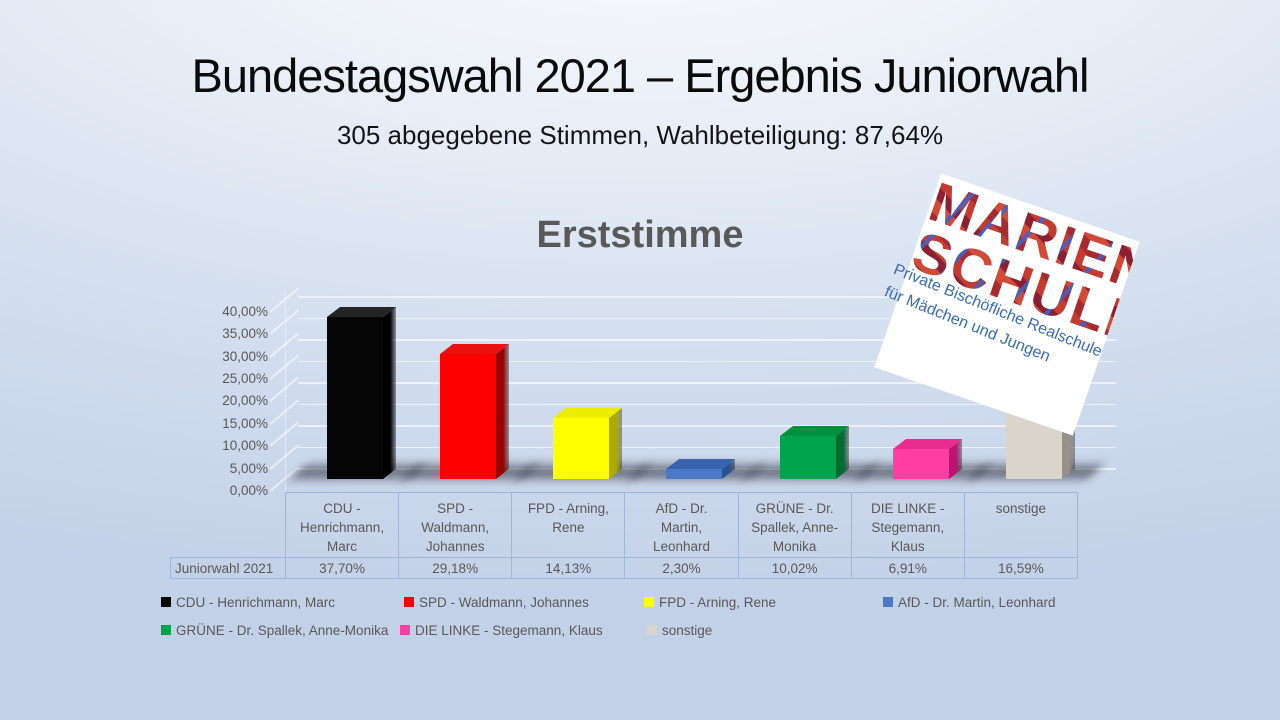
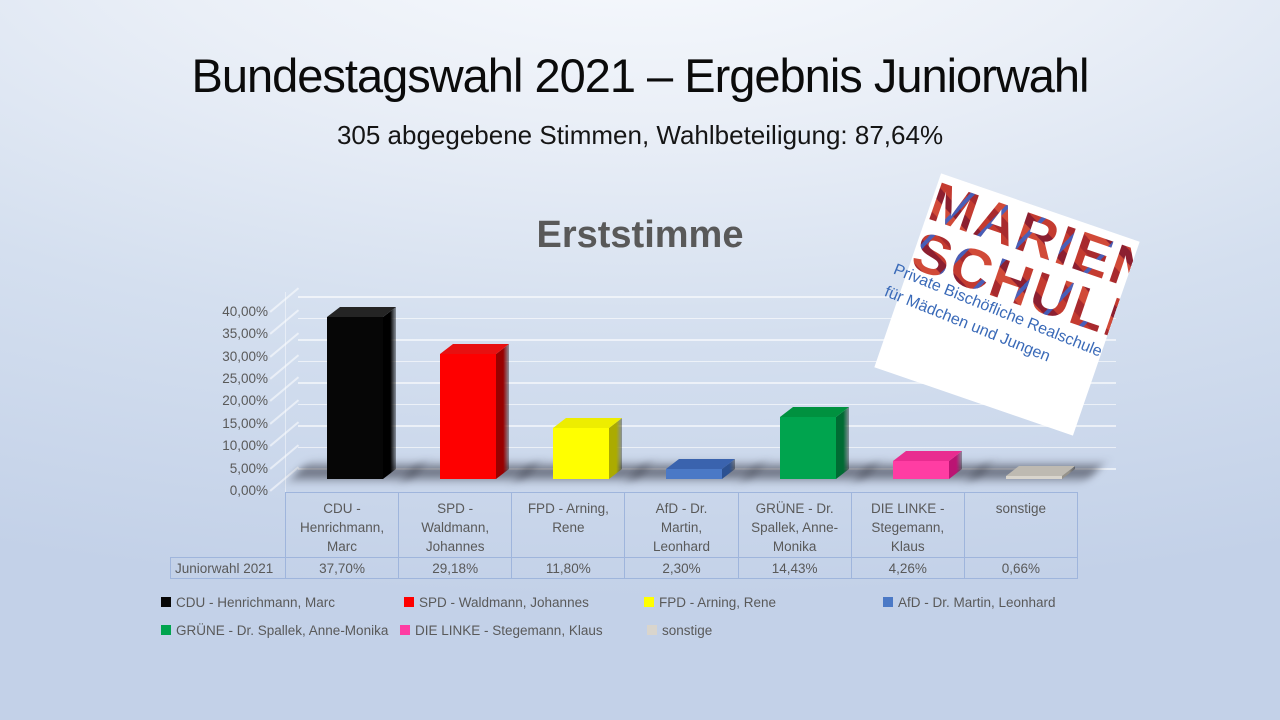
FPD - Arning, Rene: 14,13% -> 11,80%
GRÜNE - Dr. Spallek, Anne-Monika: 10,02% -> 14,43%
DIE LINKE - Stegemann, Klaus: 6,91% -> 4,26%
sonstige: 16,59% -> 0,66%
